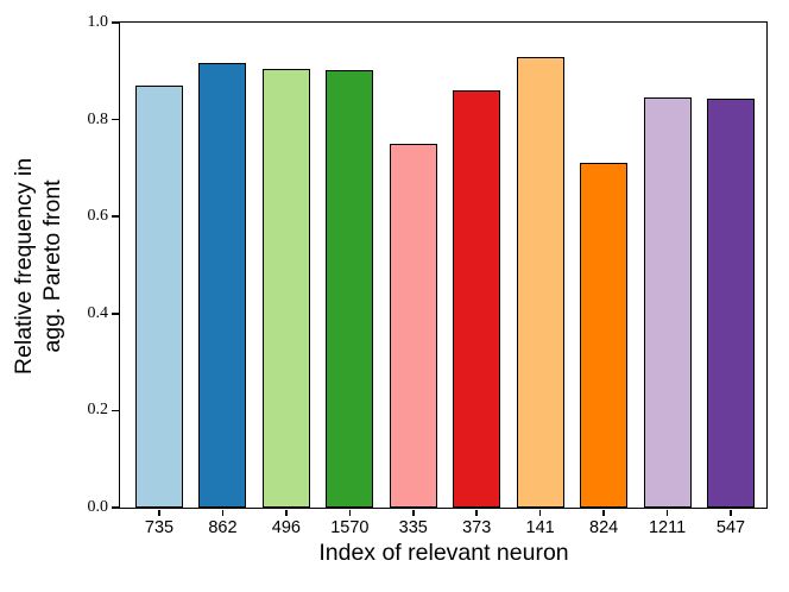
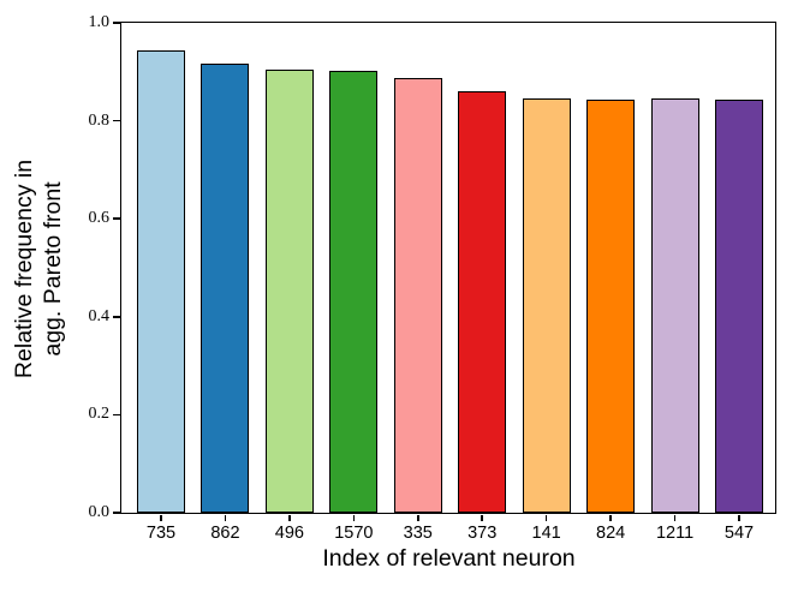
735: 0.87 -> 0.94
335: 0.75 -> 0.89
141: 0.93 -> 0.85
824: 0.71 -> 0.84
